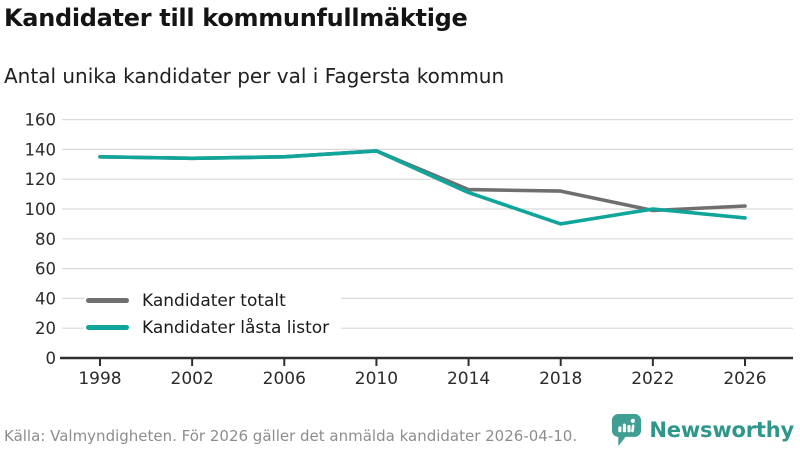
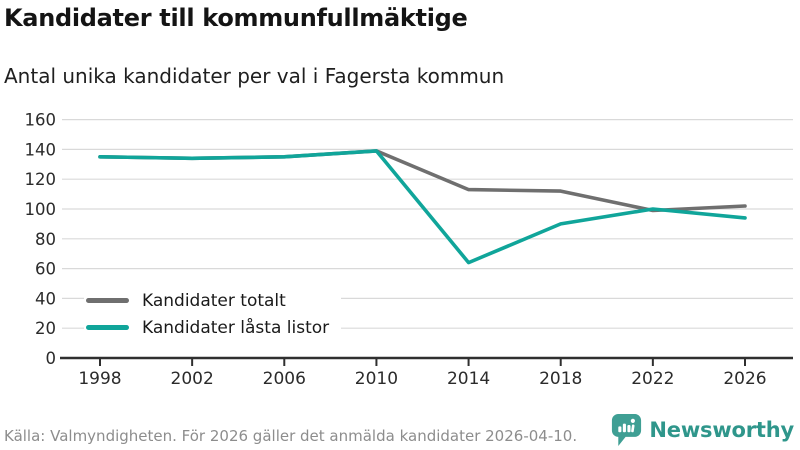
Kandidater låsta listor/2014: 111 -> 64
